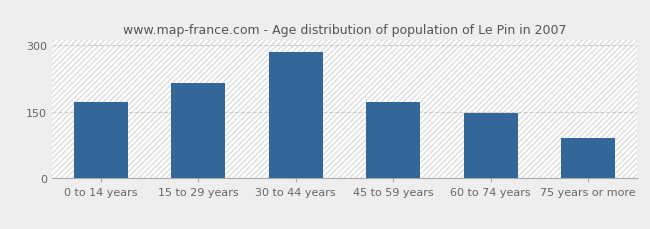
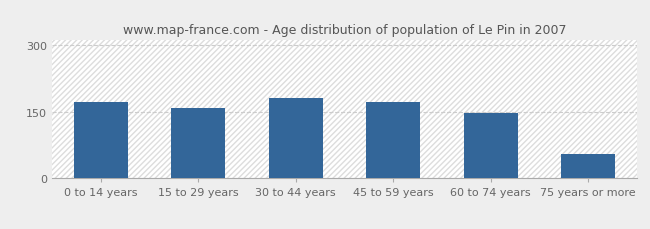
15 to 29 years: 215 -> 159
30 to 44 years: 285 -> 181
75 years or more: 90 -> 55
